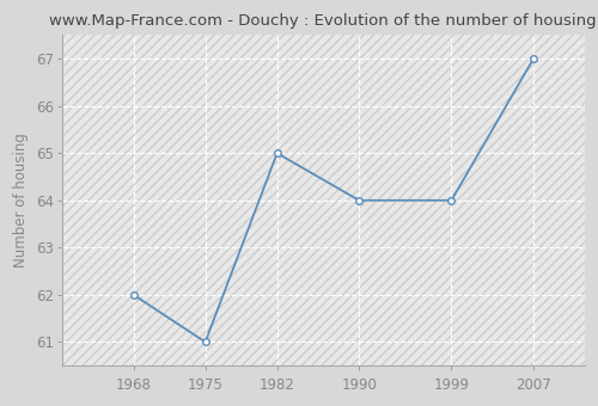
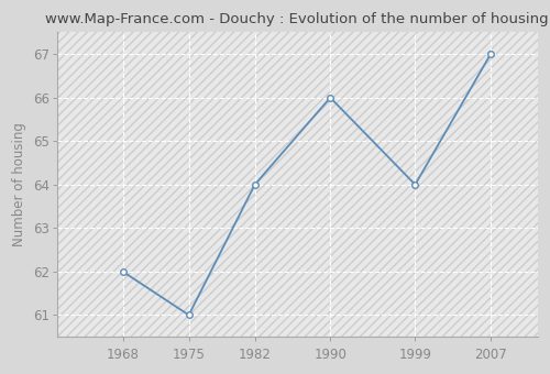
1982: 65 -> 64
1990: 64 -> 66
